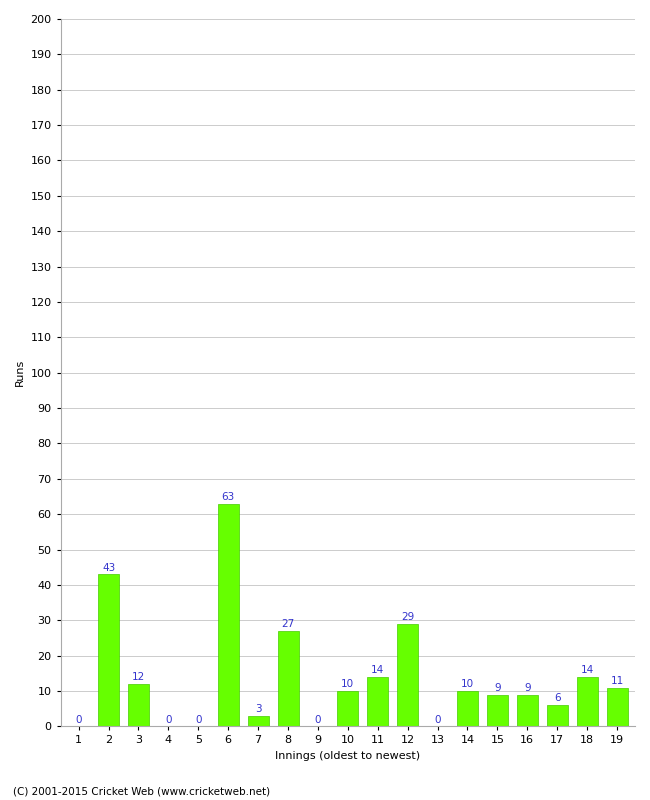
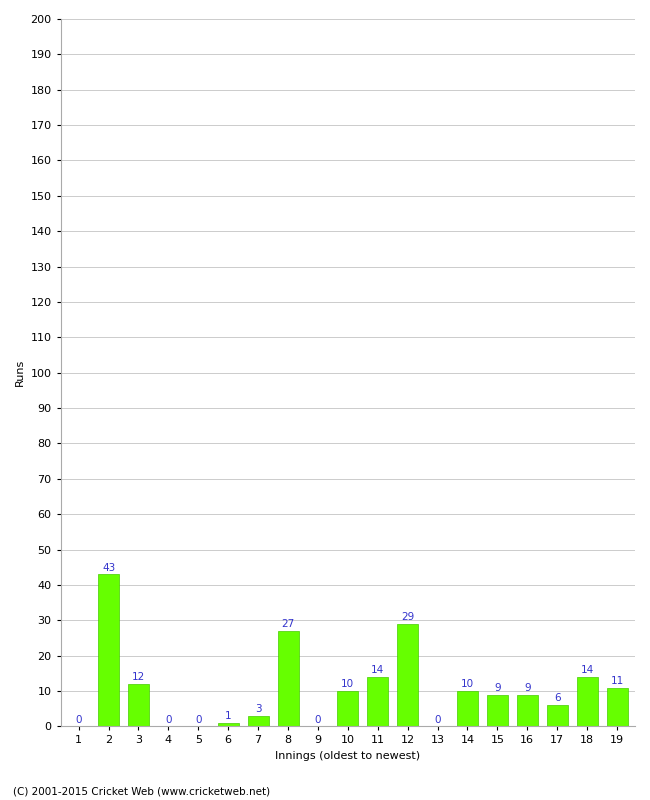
6: 63 -> 1
